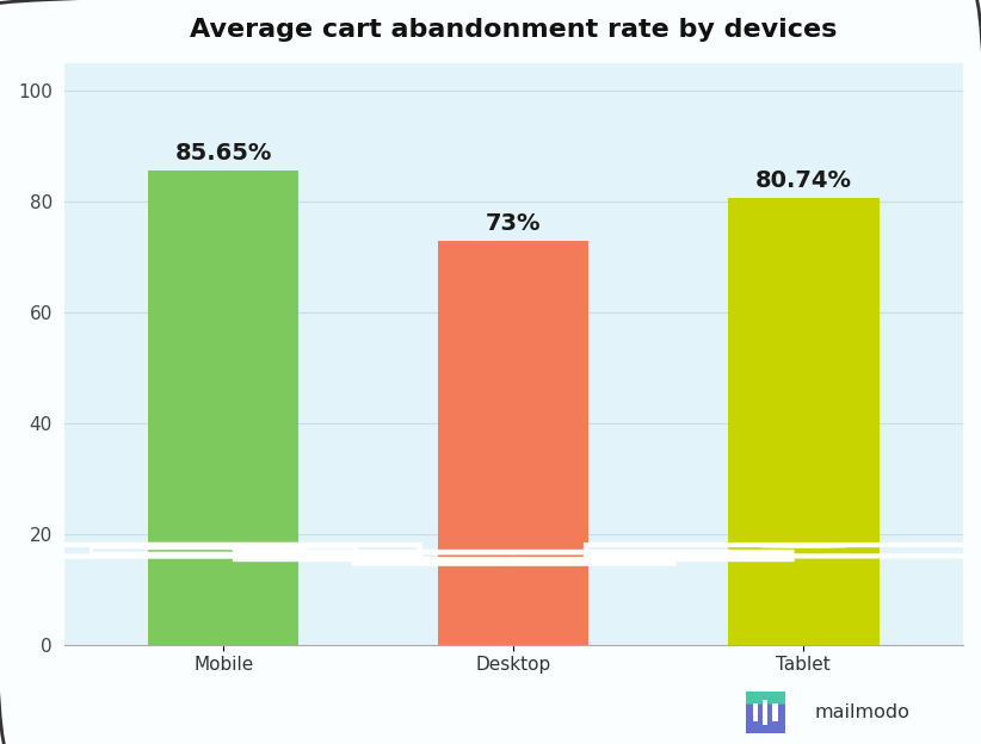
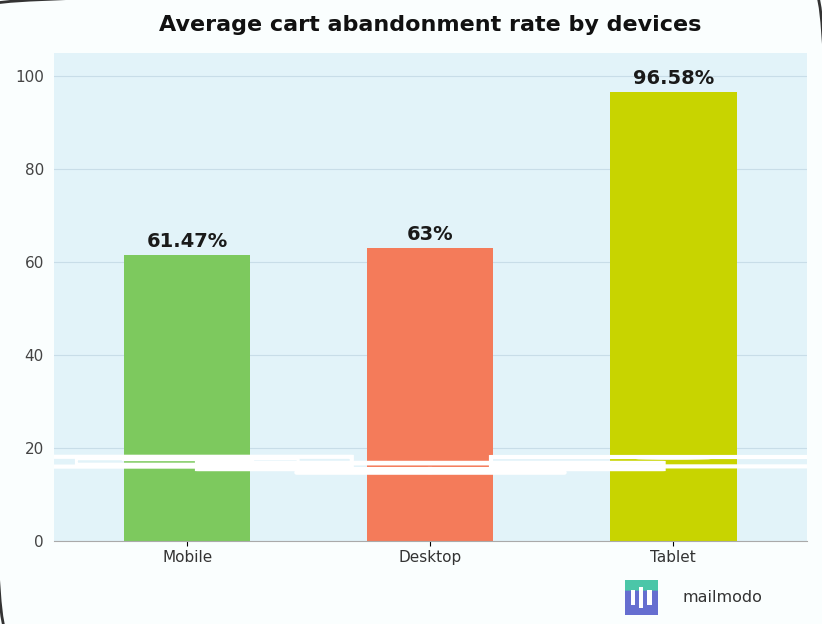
Mobile: 85.65% -> 61.47%
Desktop: 73% -> 63%
Tablet: 80.74% -> 96.58%
